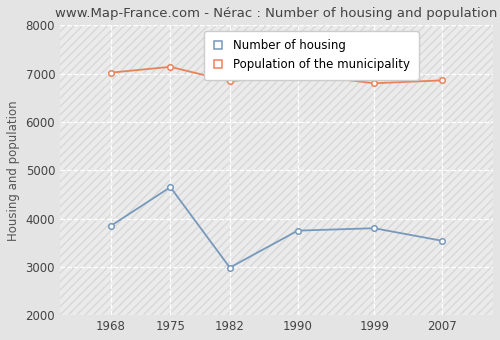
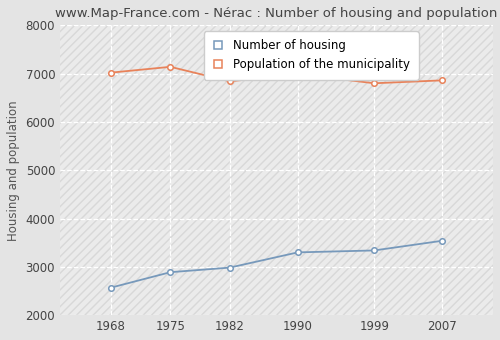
Number of housing/1968: 3850 -> 2570
Number of housing/1975: 4650 -> 2890
Number of housing/1990: 3750 -> 3300
Number of housing/1999: 3800 -> 3340
